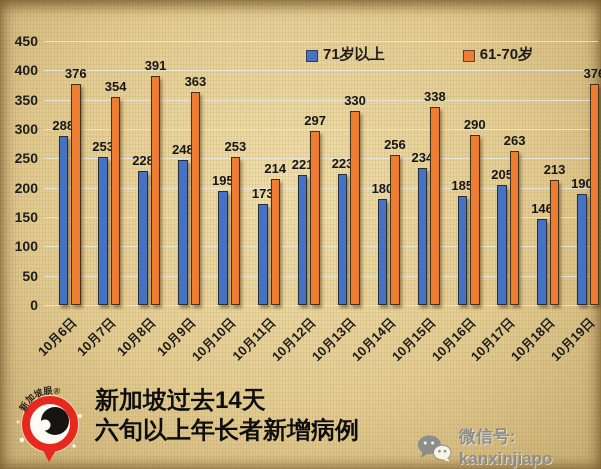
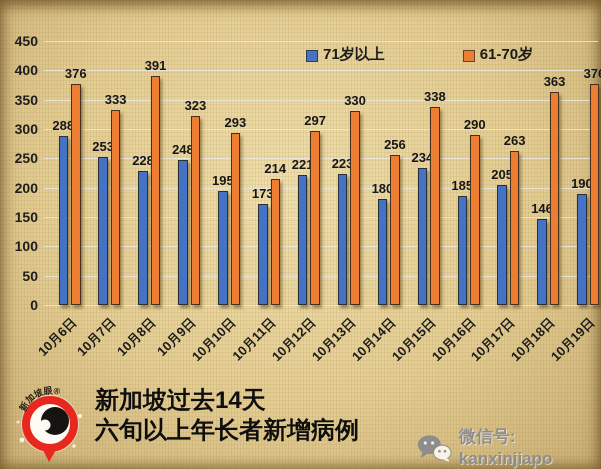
61-70岁/10月7日: 354 -> 333
61-70岁/10月9日: 363 -> 323
61-70岁/10月10日: 253 -> 293
61-70岁/10月18日: 213 -> 363
